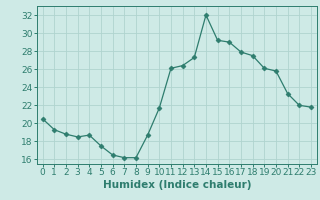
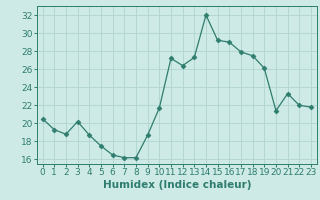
3: 18.5 -> 20.2
11: 26.1 -> 27.2
20: 25.8 -> 21.4
